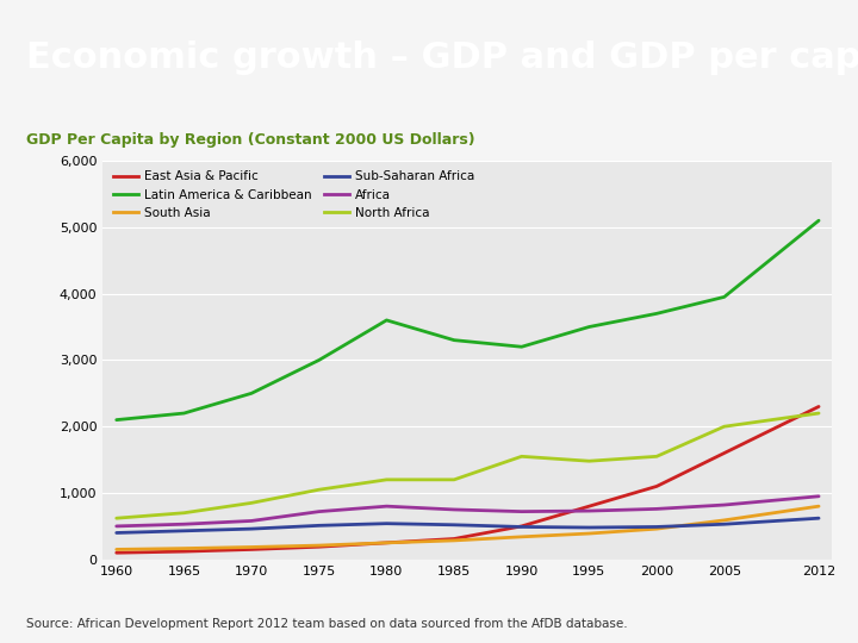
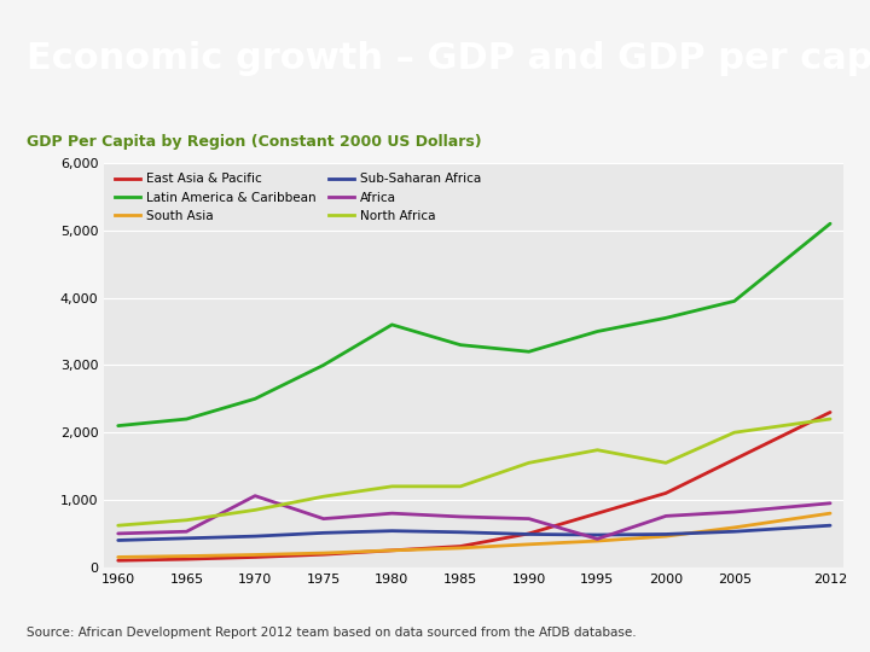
Africa/1970: 580 -> 1,060
Africa/1995: 730 -> 420
North Africa/1995: 1,480 -> 1,740
